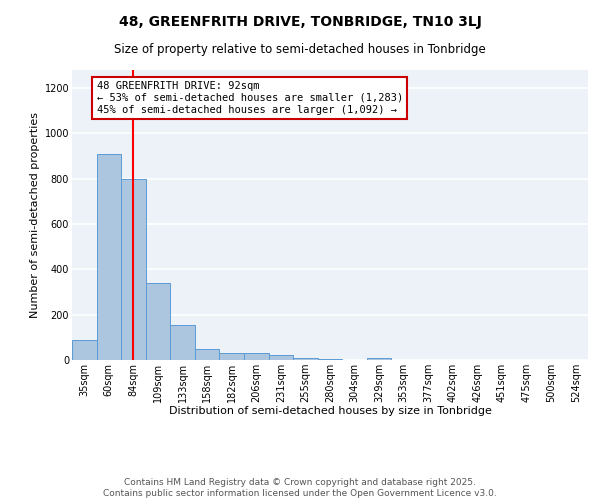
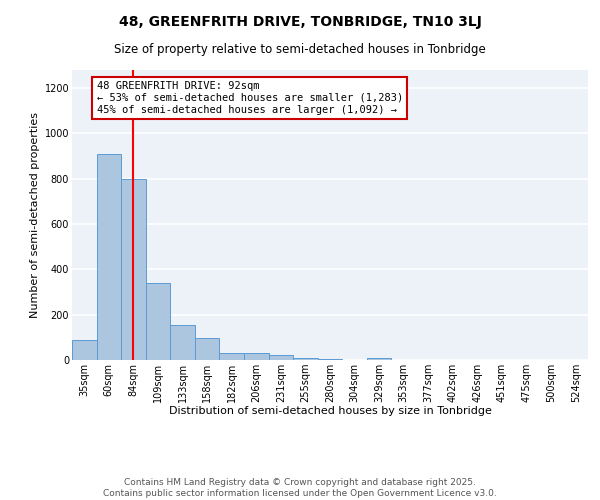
158sqm: 50 -> 95
